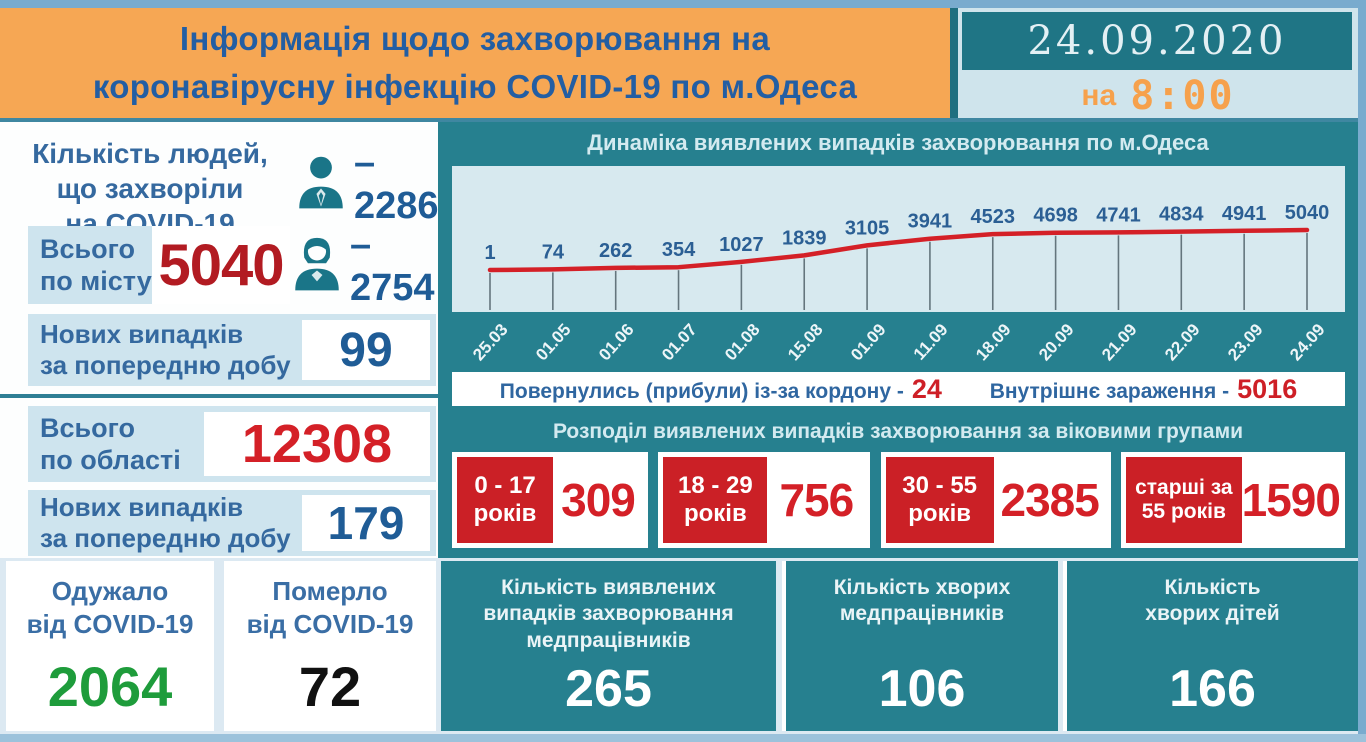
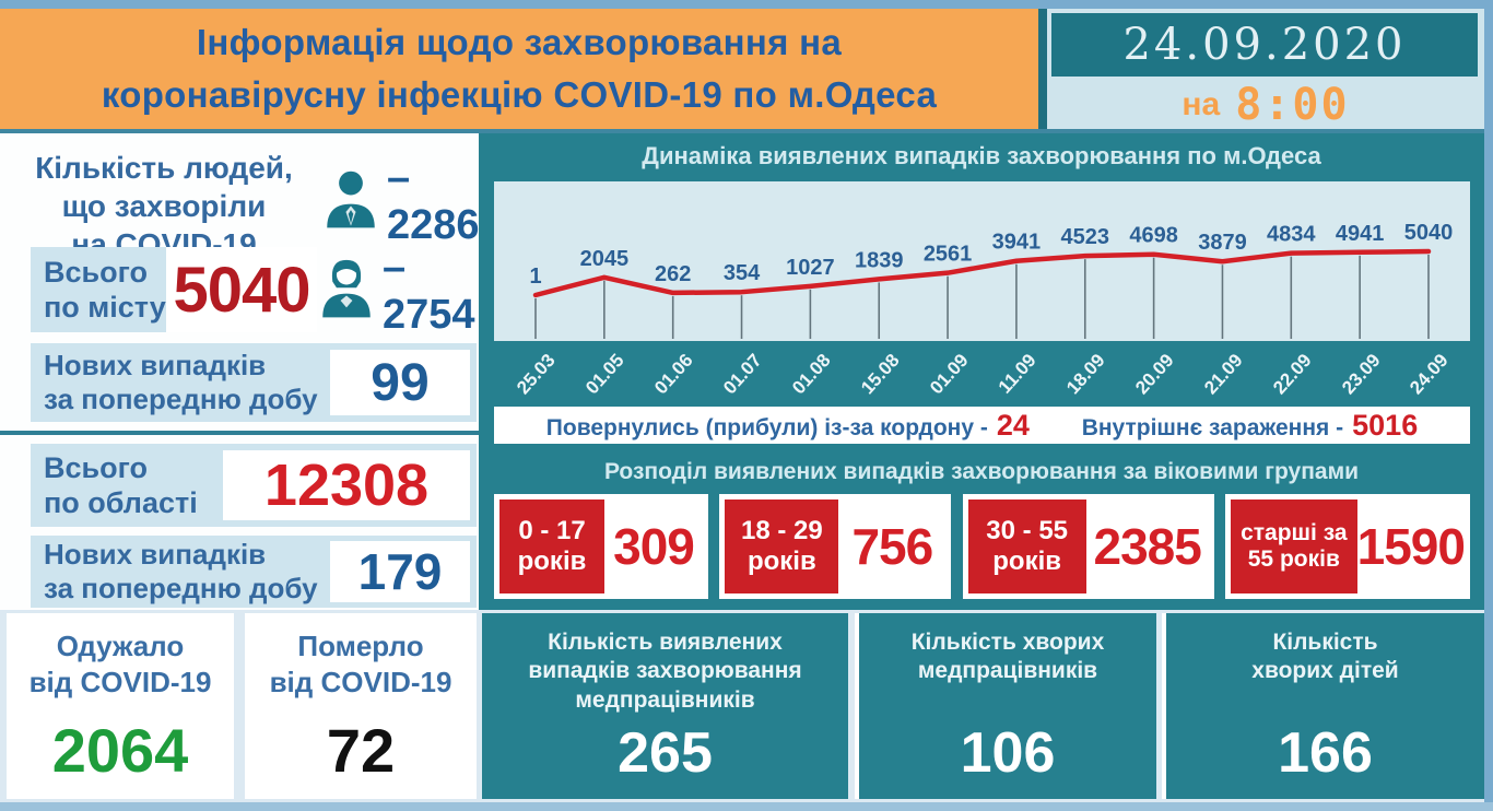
01.05: 74 -> 2045
01.09: 3105 -> 2561
21.09: 4741 -> 3879
